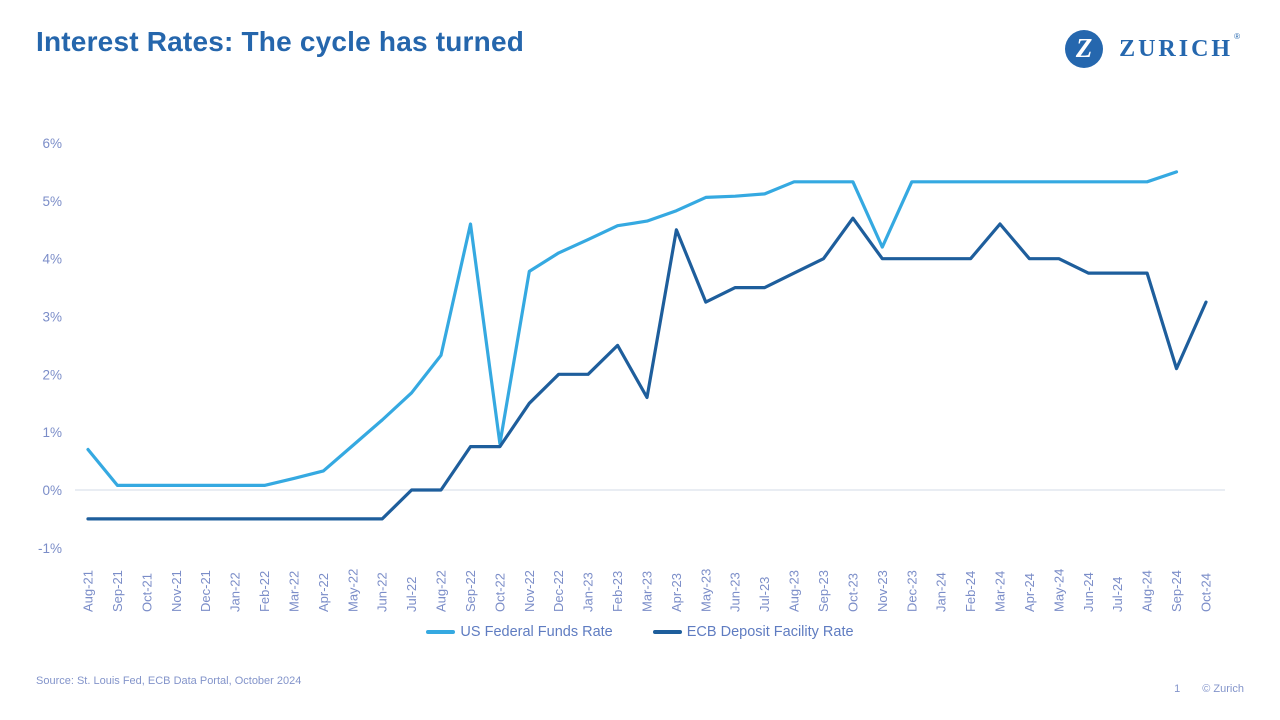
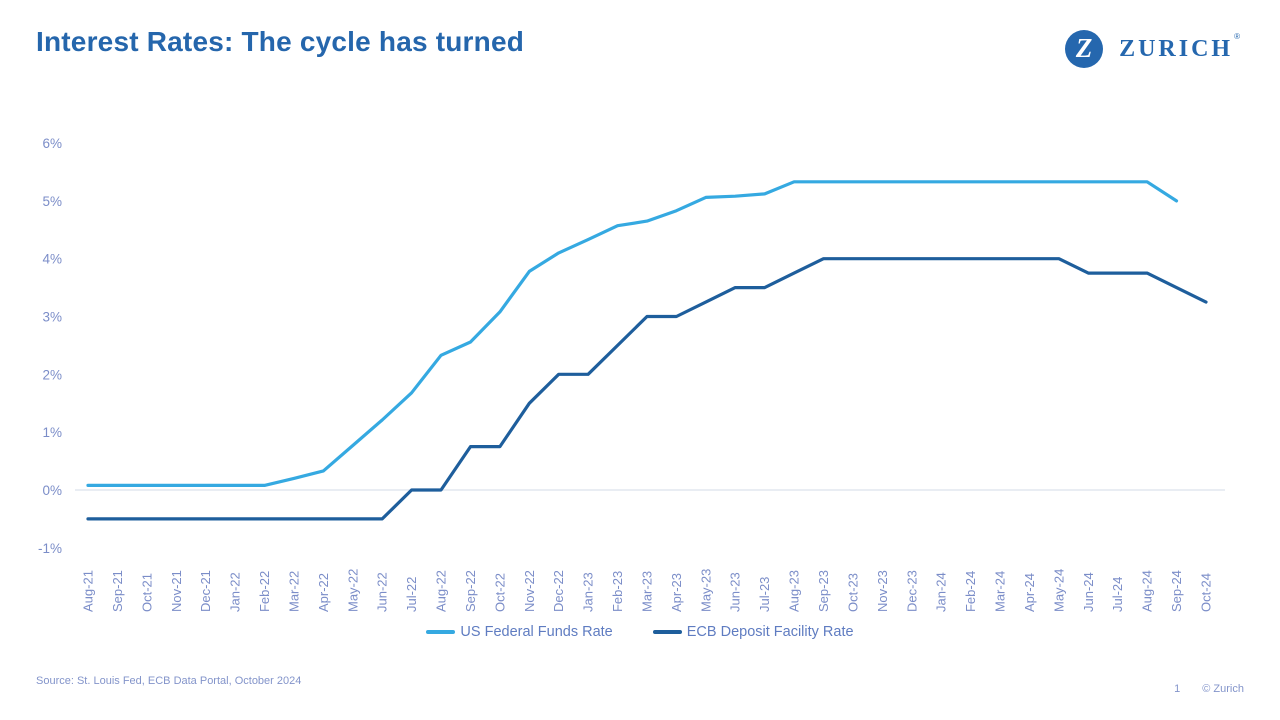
US Federal Funds Rate/Aug-21: 0.7% -> 0.1%
US Federal Funds Rate/Sep-22: 4.6% -> 2.6%
US Federal Funds Rate/Oct-22: 0.8% -> 3.1%
ECB Deposit Facility Rate/Mar-23: 1.6% -> 3.0%
ECB Deposit Facility Rate/Apr-23: 4.5% -> 3.0%
ECB Deposit Facility Rate/Oct-23: 4.7% -> 4.0%
US Federal Funds Rate/Nov-23: 4.2% -> 5.3%
ECB Deposit Facility Rate/Mar-24: 4.6% -> 4.0%
US Federal Funds Rate/Sep-24: 5.5% -> 5.0%
ECB Deposit Facility Rate/Sep-24: 2.1% -> 3.5%
